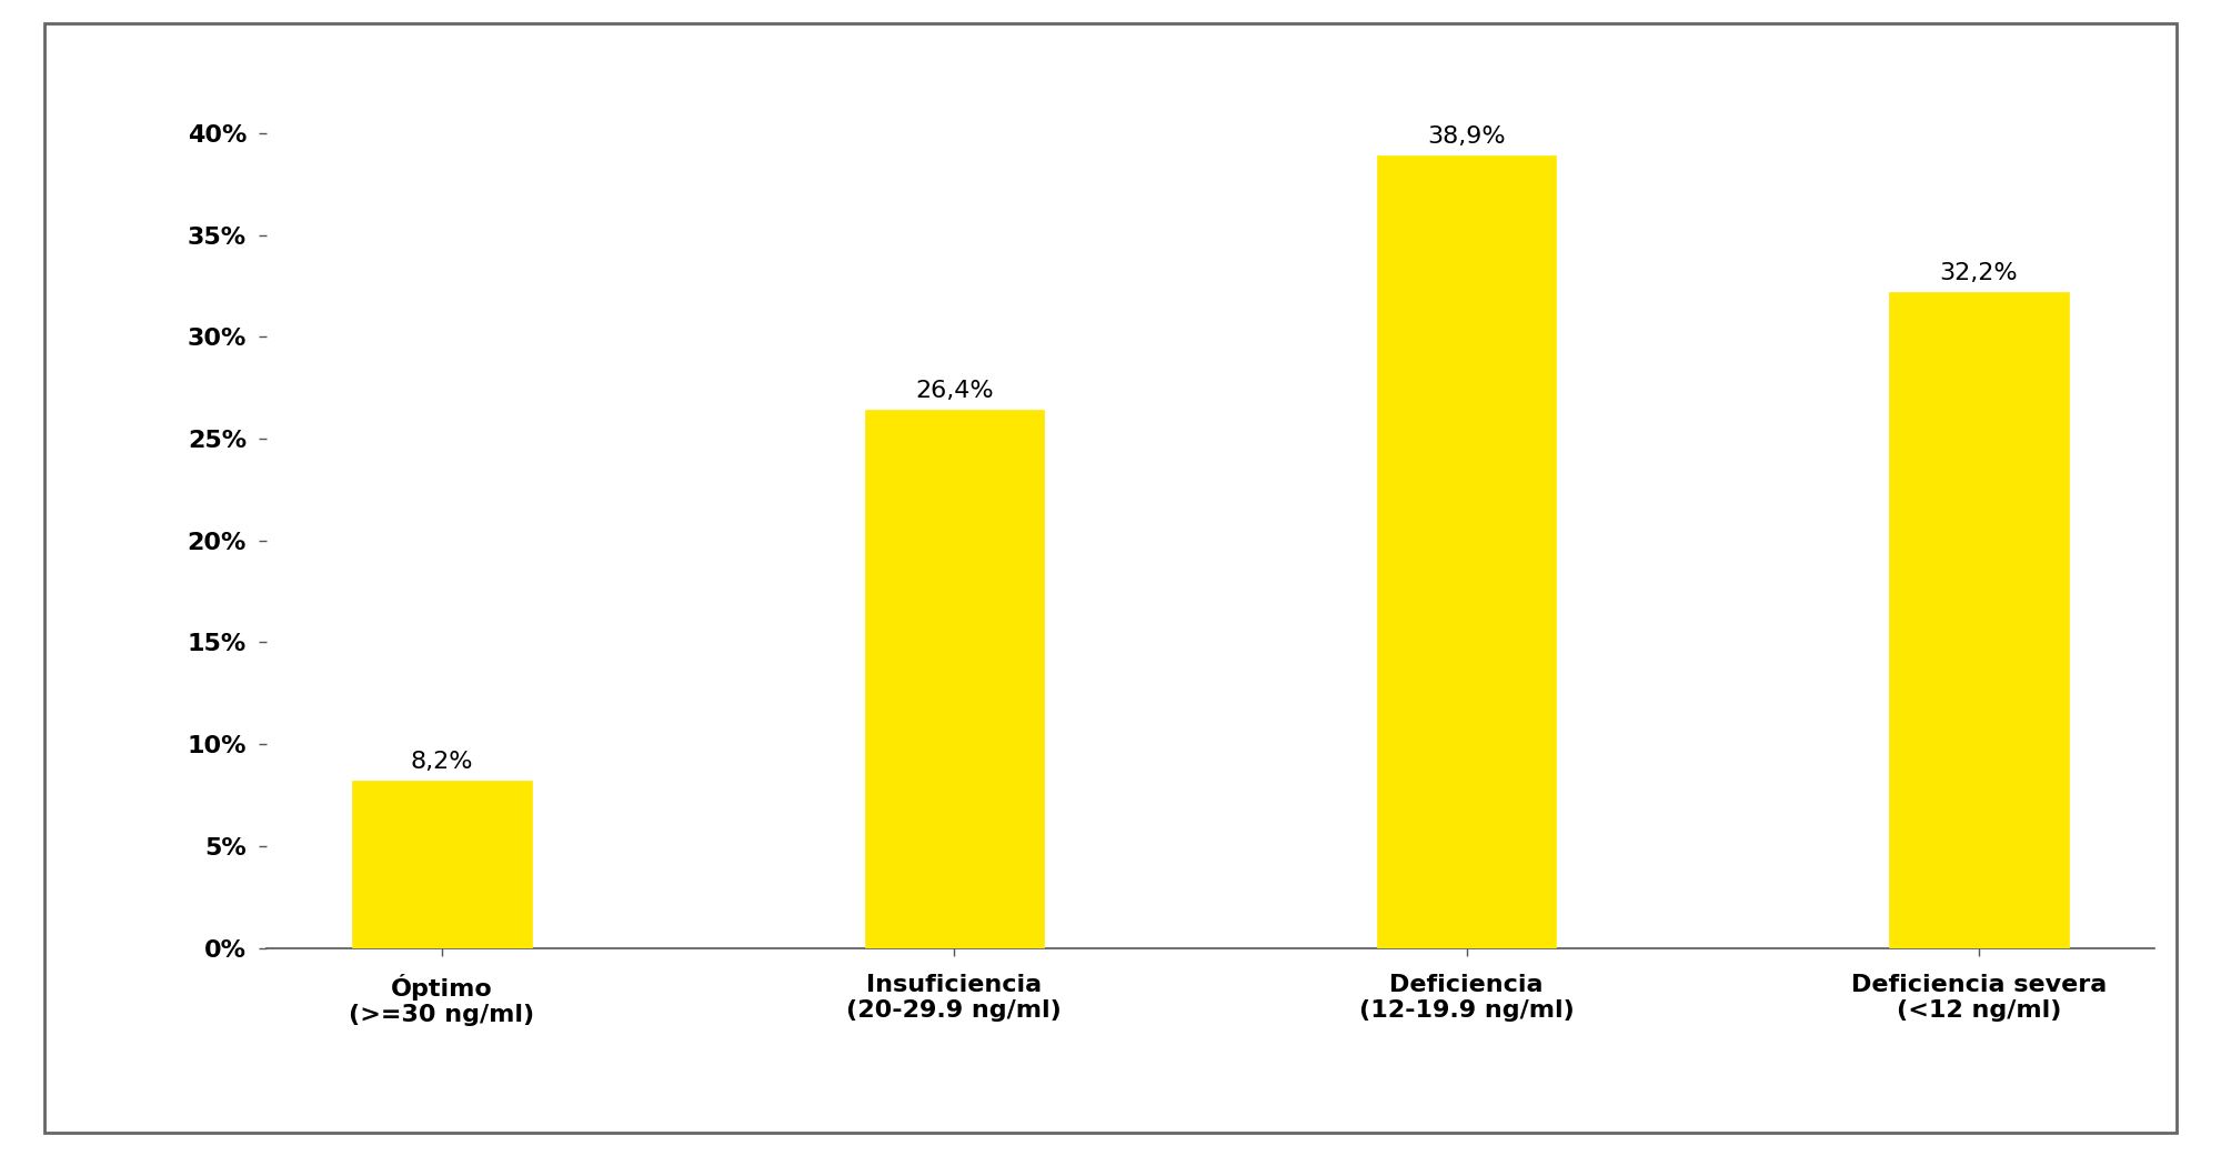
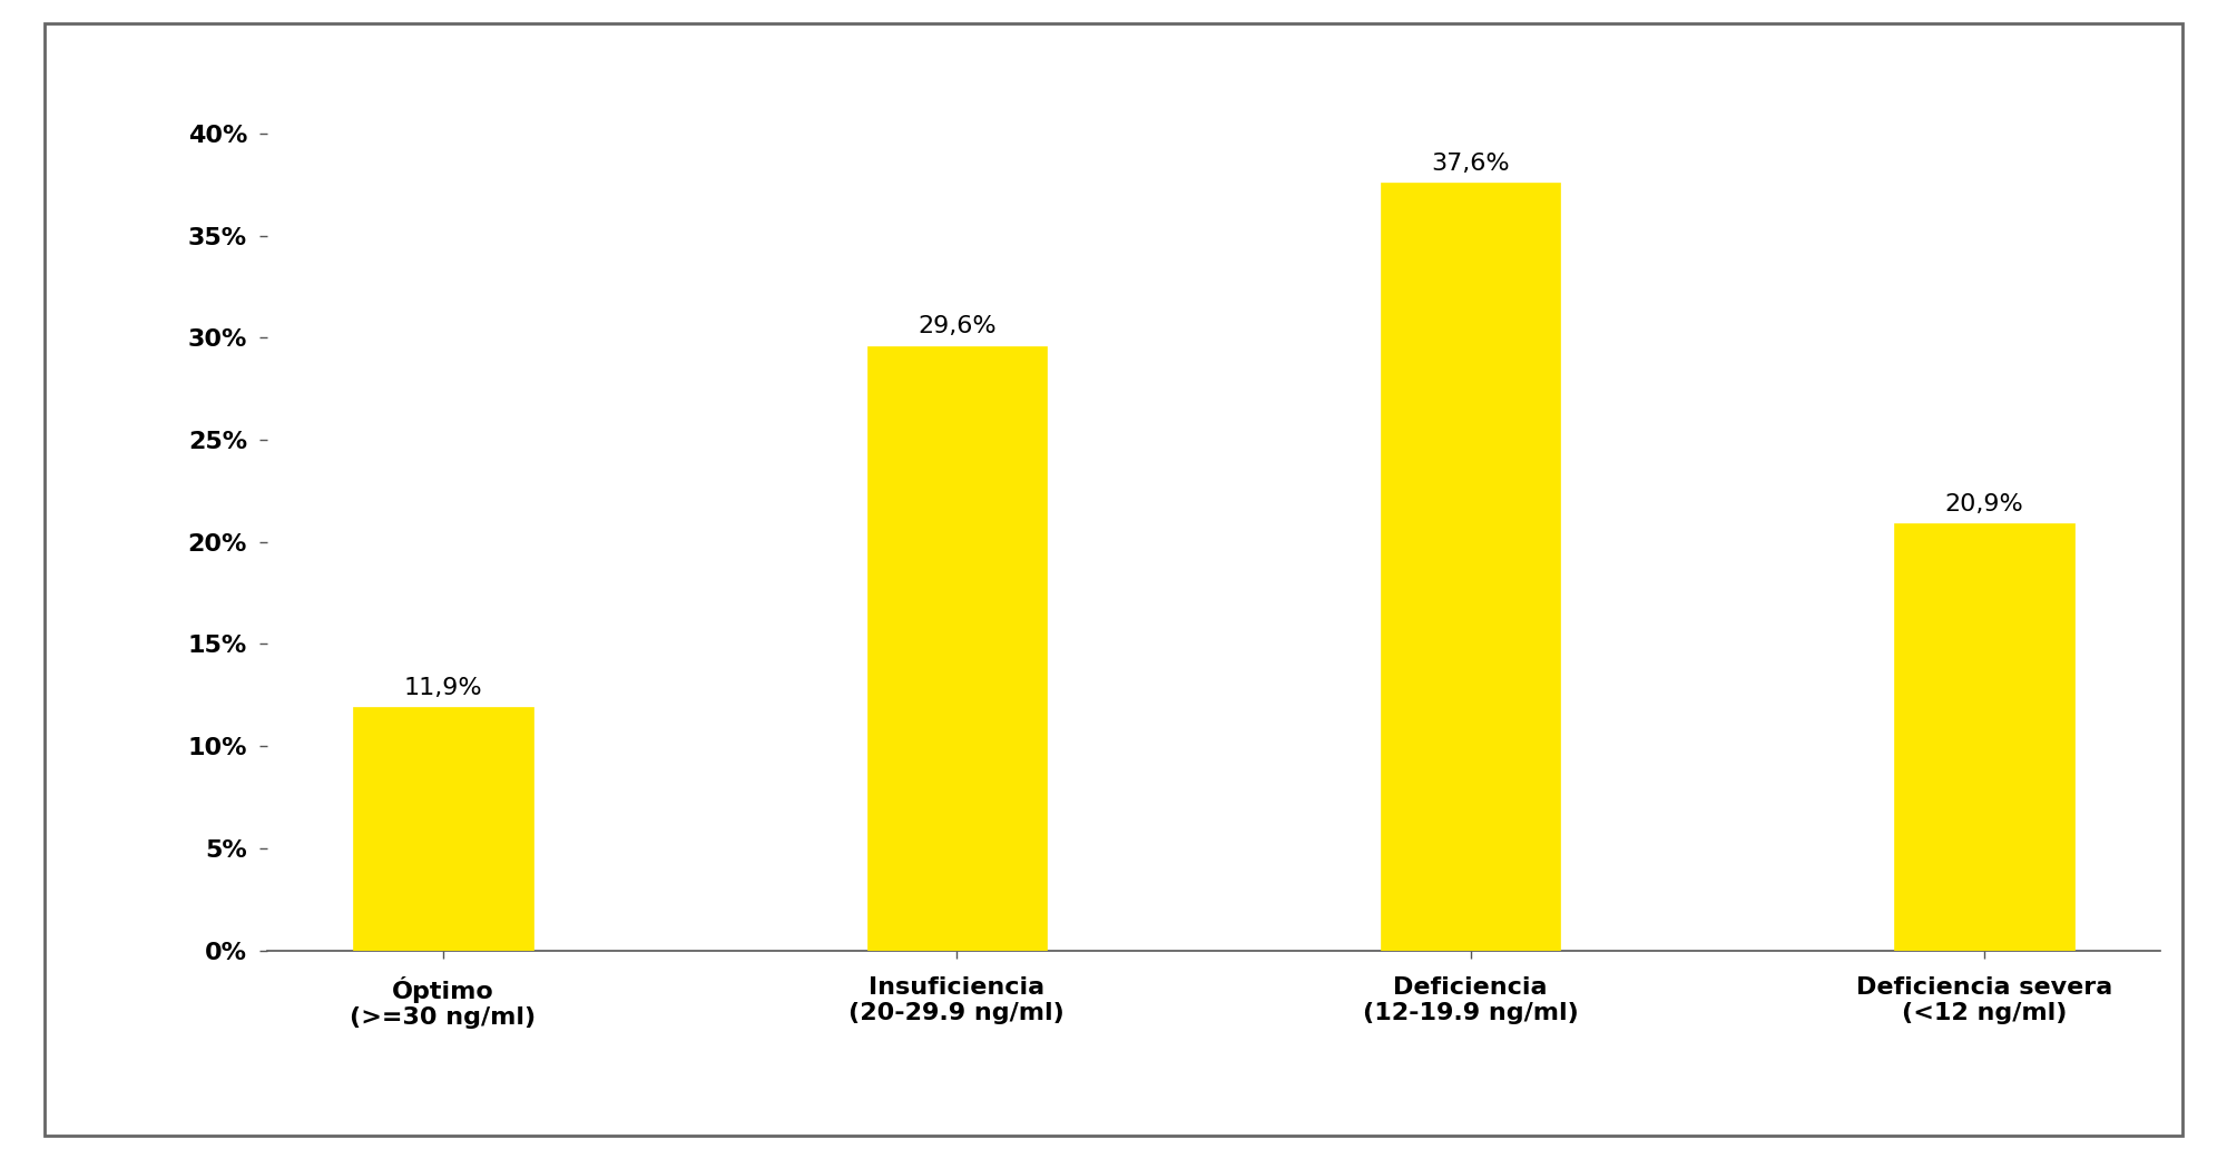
Óptimo (>=30 ng/ml): 8,2% -> 11,9%
Insuficiencia (20-29.9 ng/ml): 26,4% -> 29,6%
Deficiencia (12-19.9 ng/ml): 38,9% -> 37,6%
Deficiencia severa (<12 ng/ml): 32,2% -> 20,9%
